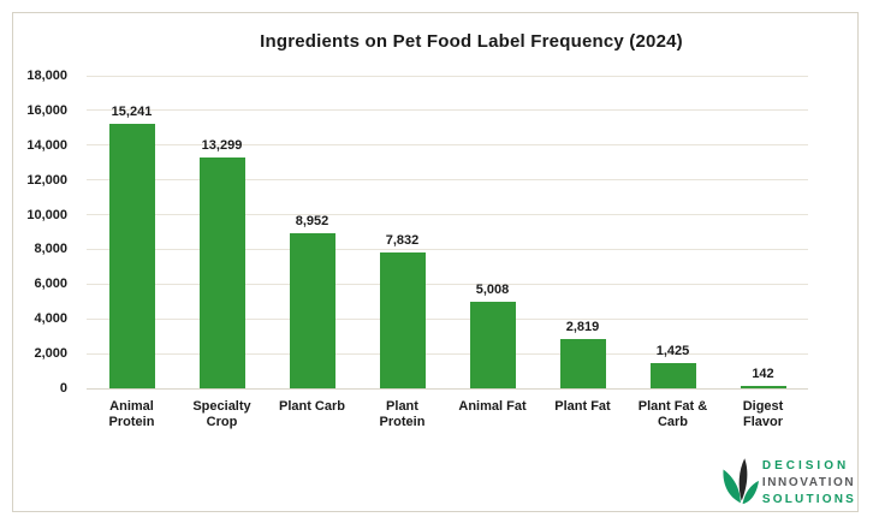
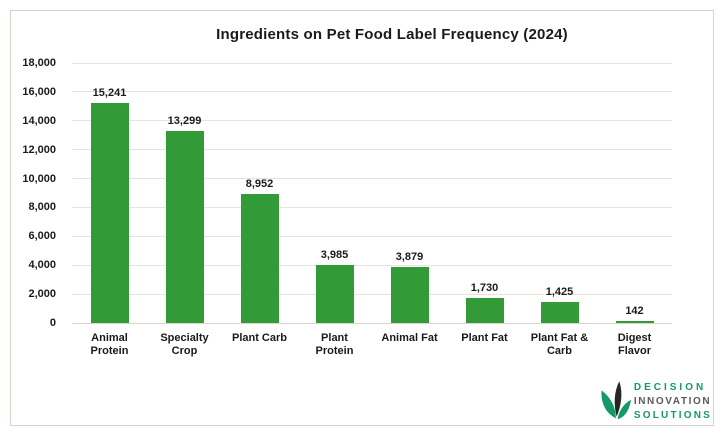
Plant Protein: 7,832 -> 3,985
Animal Fat: 5,008 -> 3,879
Plant Fat: 2,819 -> 1,730
